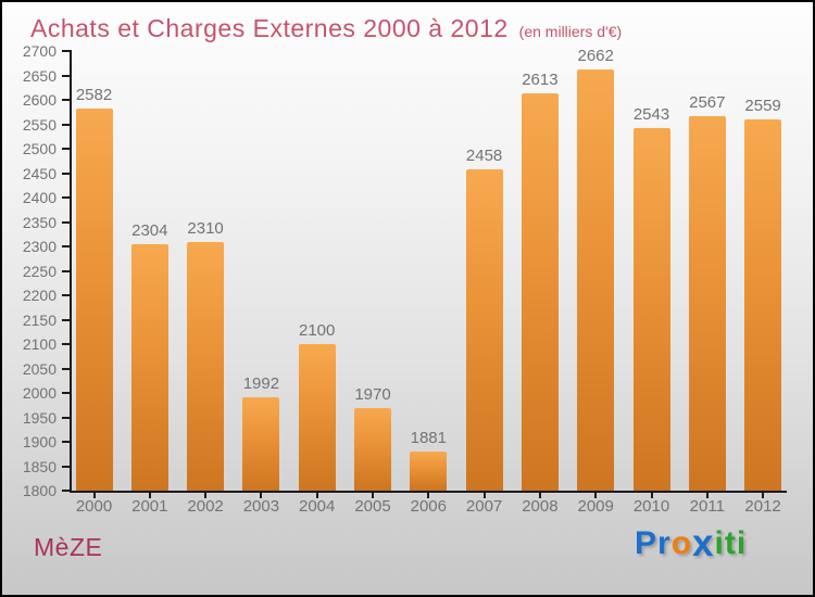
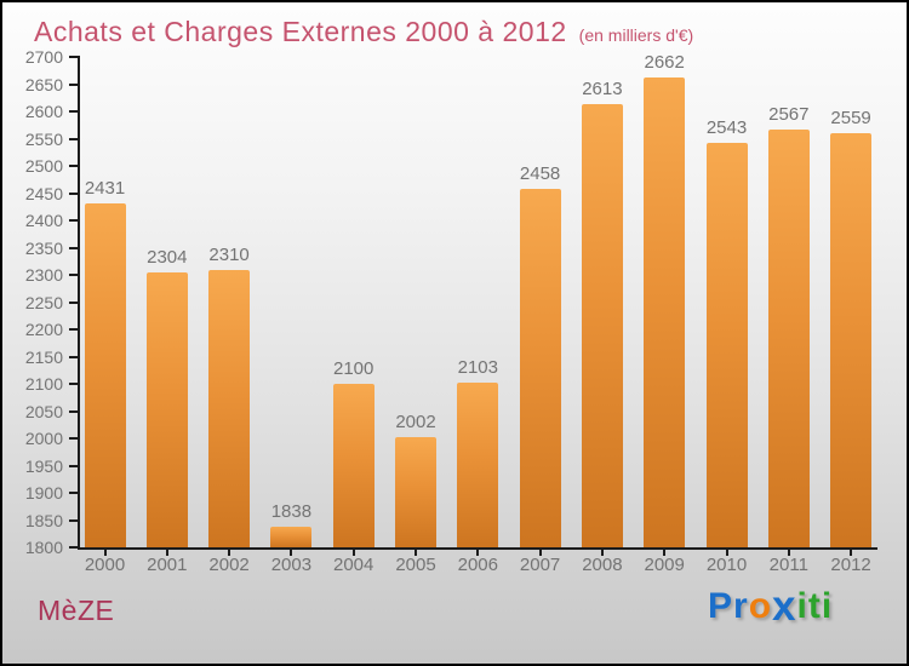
2000: 2582 -> 2431
2003: 1992 -> 1838
2005: 1970 -> 2002
2006: 1881 -> 2103
